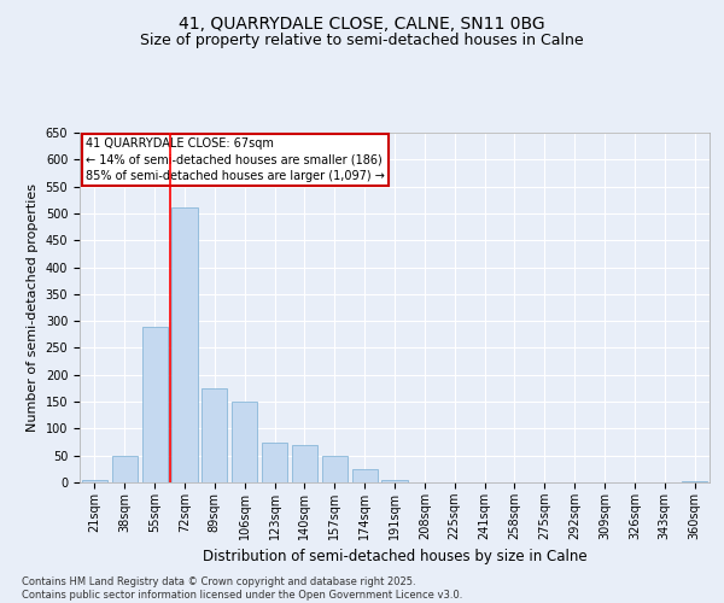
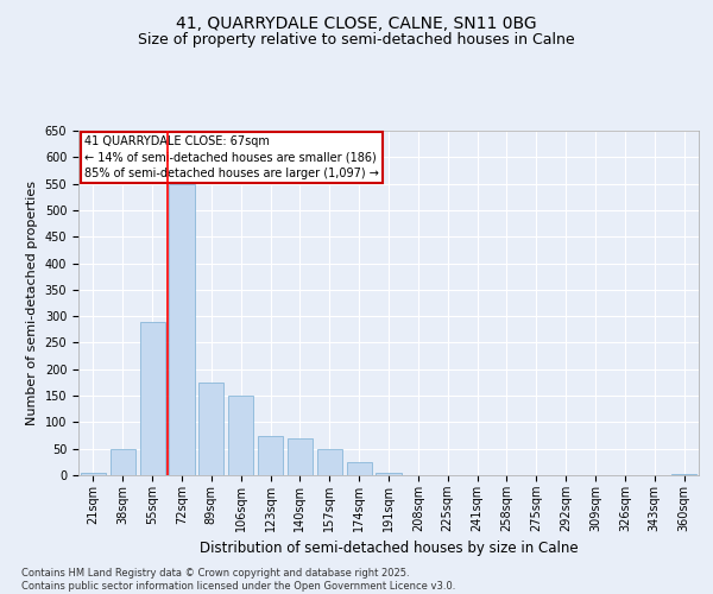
72sqm: 510 -> 550
